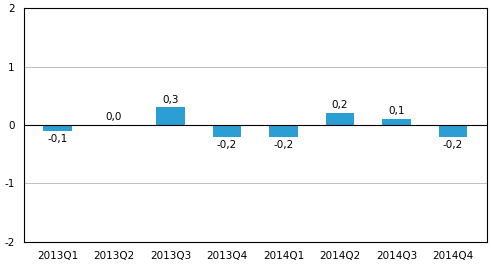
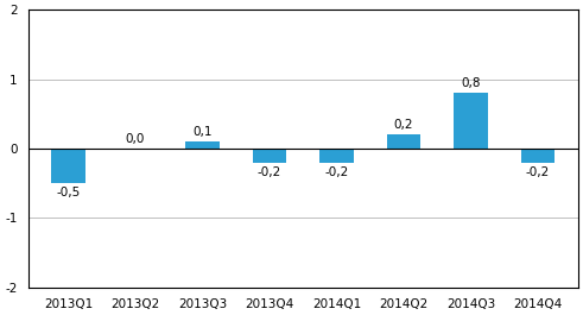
2013Q1: -0,1 -> -0,5
2013Q3: 0,3 -> 0,1
2014Q3: 0,1 -> 0,8
